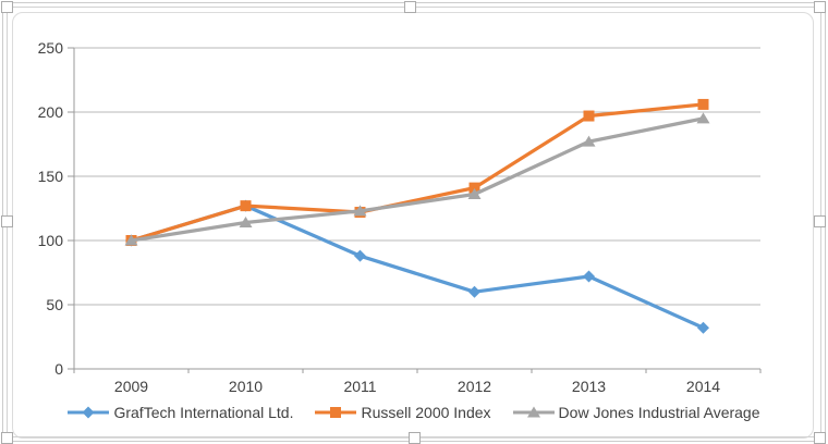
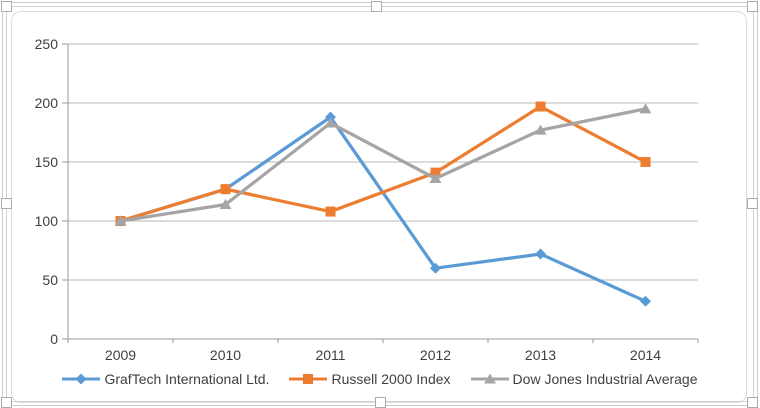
GrafTech International Ltd./2011: 88 -> 188
Russell 2000 Index/2011: 122 -> 108
Dow Jones Industrial Average/2011: 123 -> 183
Russell 2000 Index/2014: 206 -> 150
